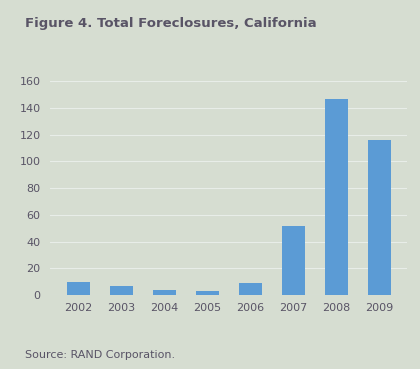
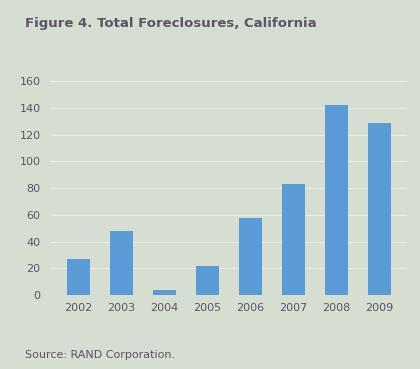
2002: 10 -> 27
2003: 7 -> 48
2005: 3 -> 22
2006: 9 -> 58
2007: 52 -> 83
2008: 147 -> 142
2009: 116 -> 129
